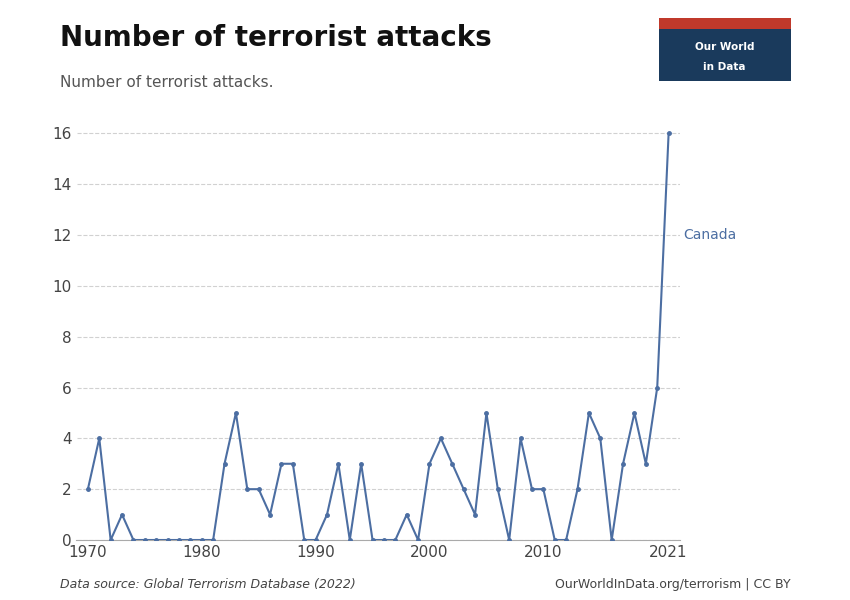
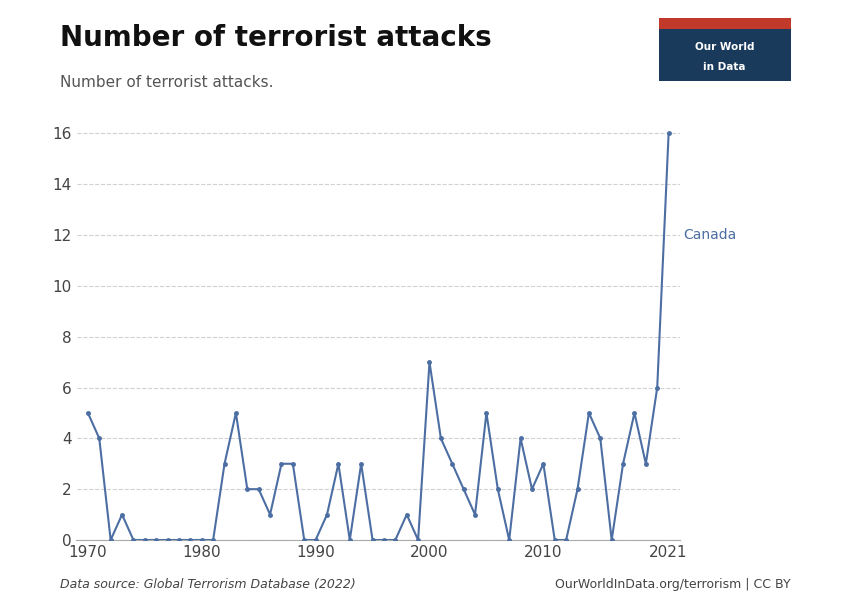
1970: 2 -> 5
2000: 3 -> 7
2010: 2 -> 3
